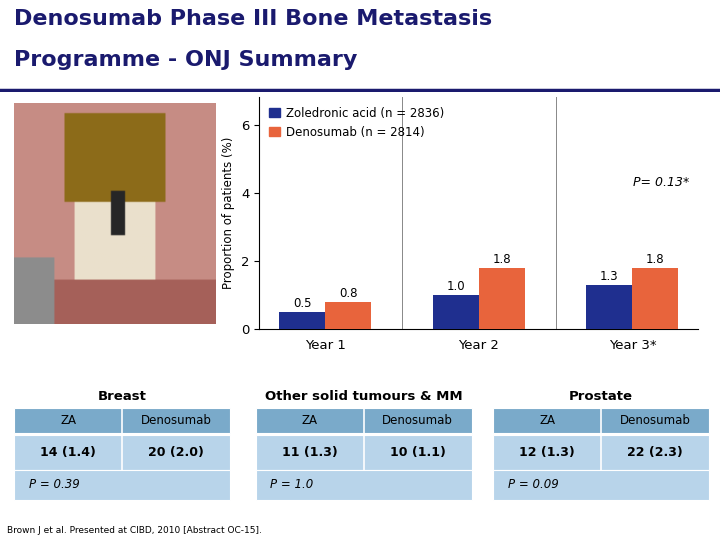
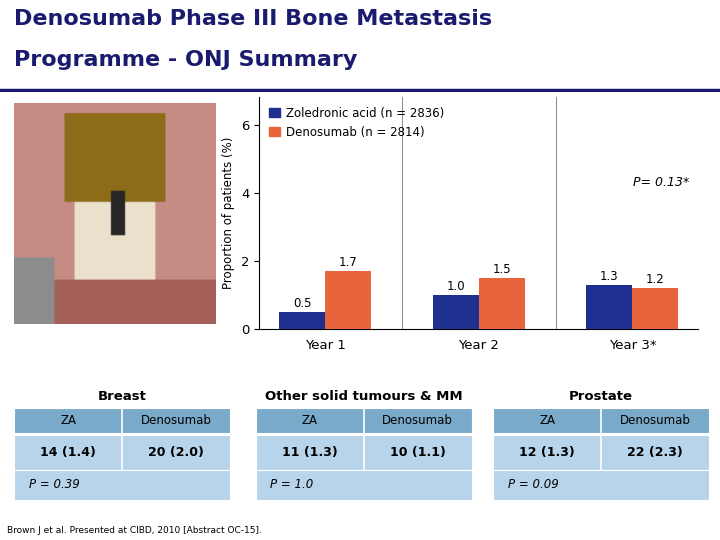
Denosumab (n = 2814)/Year 1: 0.8 -> 1.7
Denosumab (n = 2814)/Year 2: 1.8 -> 1.5
Denosumab (n = 2814)/Year 3*: 1.8 -> 1.2
